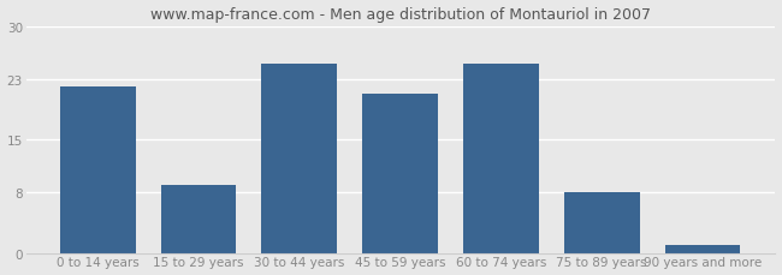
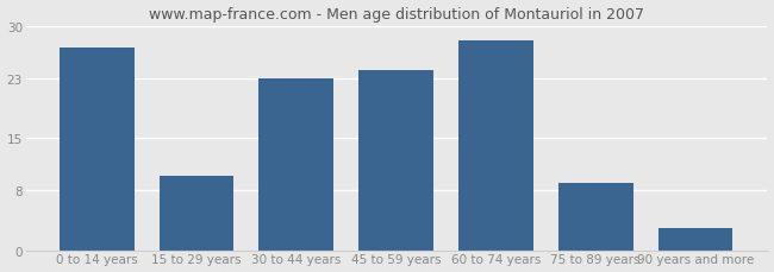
0 to 14 years: 22 -> 27
15 to 29 years: 9 -> 10
30 to 44 years: 25 -> 23
45 to 59 years: 21 -> 24
60 to 74 years: 25 -> 28
75 to 89 years: 8 -> 9
90 years and more: 1 -> 3
